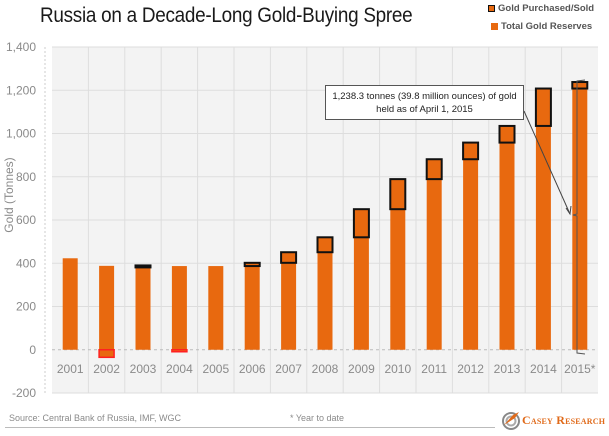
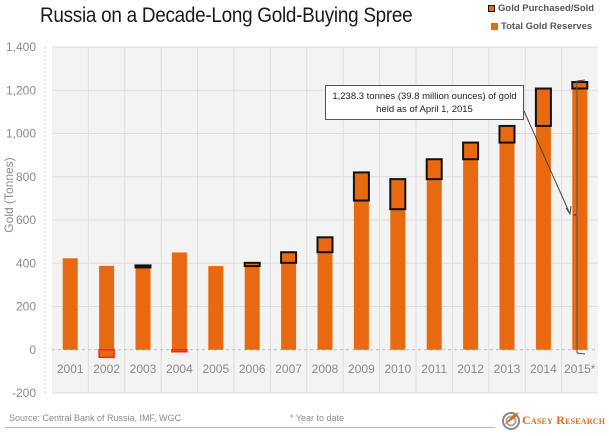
Total Gold Reserves/2004: 390 -> 450
Total Gold Reserves/2009: 650 -> 820
